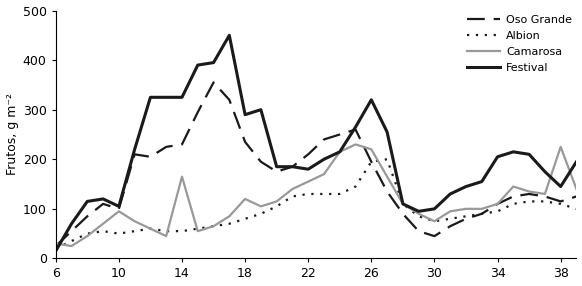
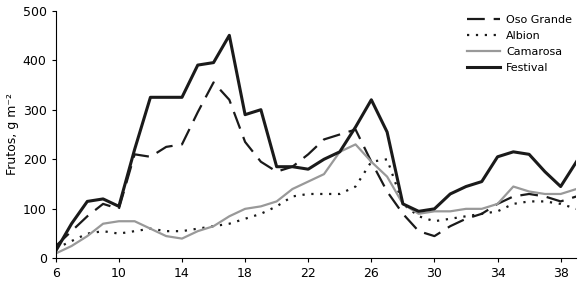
Camarosa/6: 30 -> 10
Camarosa/10: 95 -> 75
Camarosa/14: 165 -> 40
Camarosa/18: 120 -> 100
Camarosa/26: 220 -> 195
Camarosa/30: 75 -> 95
Camarosa/38: 225 -> 130
